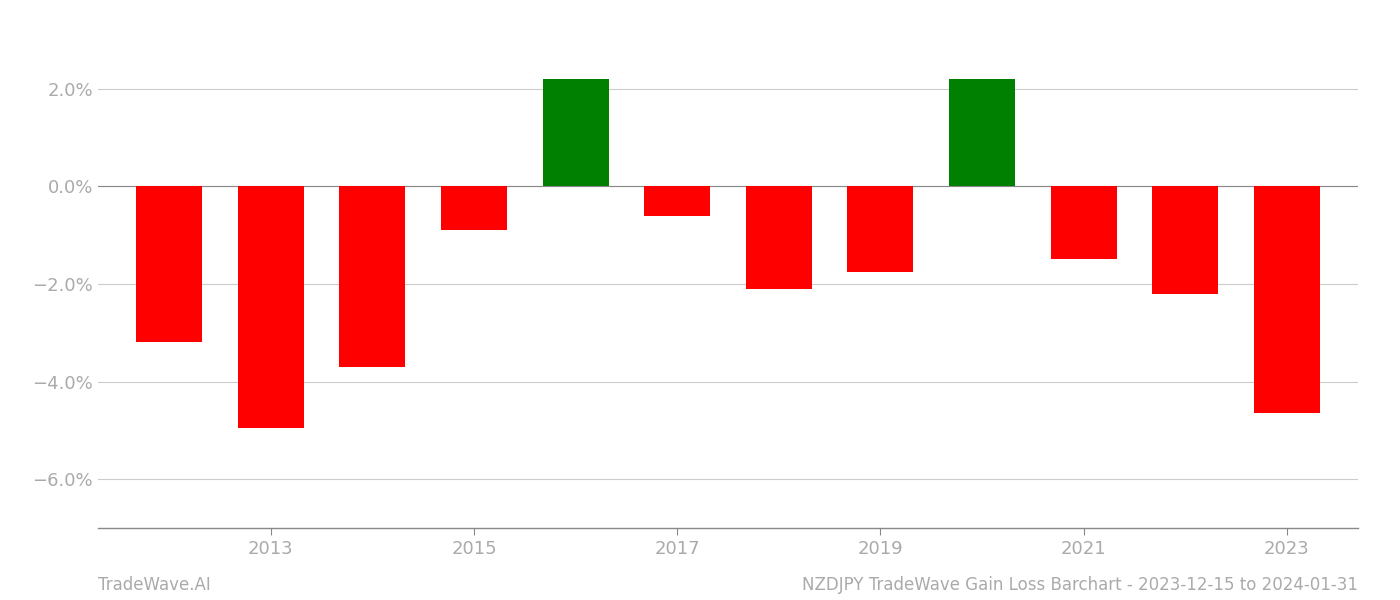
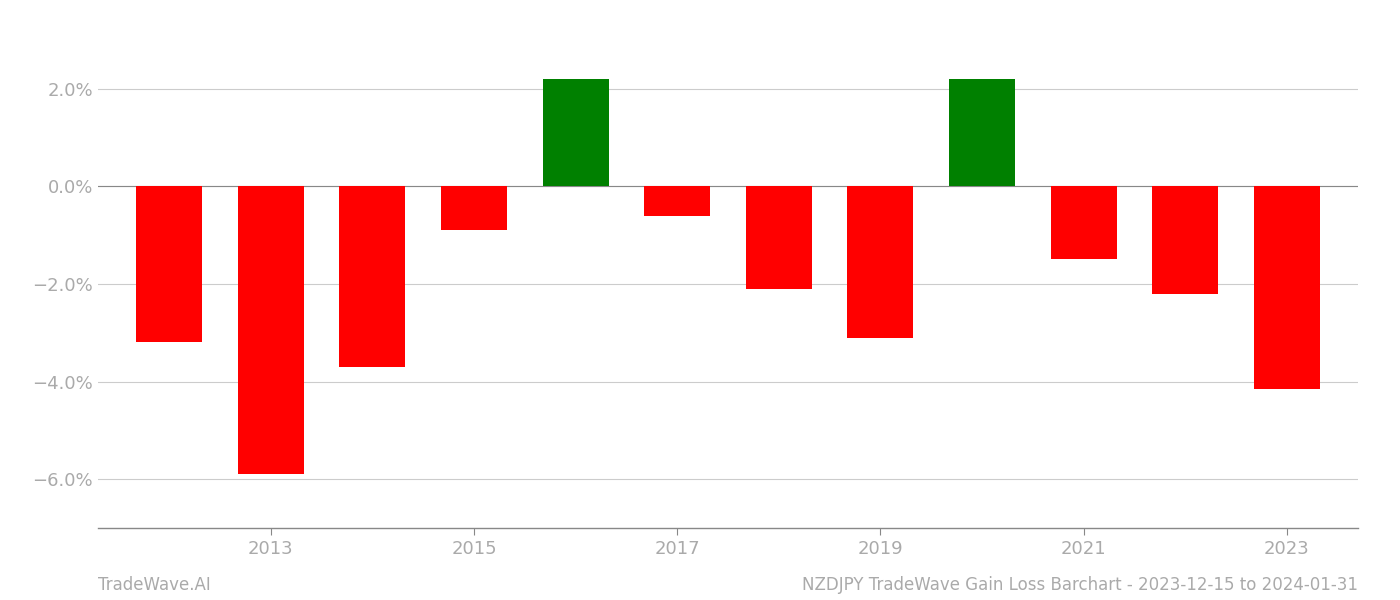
2013: -4.95% -> -5.90%
2019: -1.75% -> -3.10%
2023: -4.65% -> -4.15%
